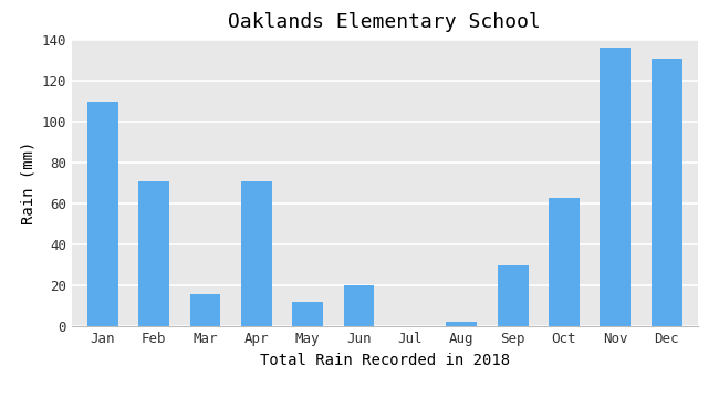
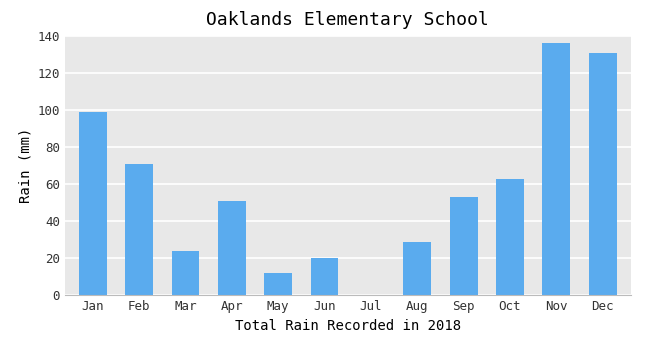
Jan: 110 -> 99
Mar: 16 -> 24
Apr: 71 -> 51
Aug: 2 -> 29
Sep: 30 -> 53
